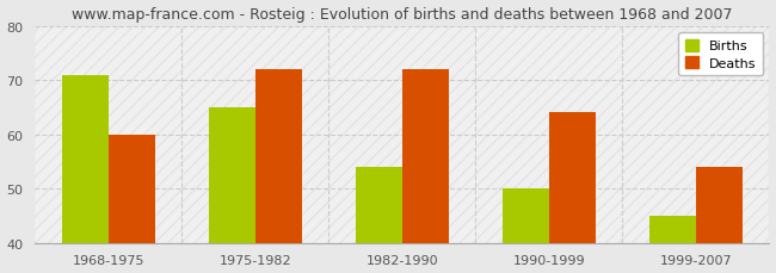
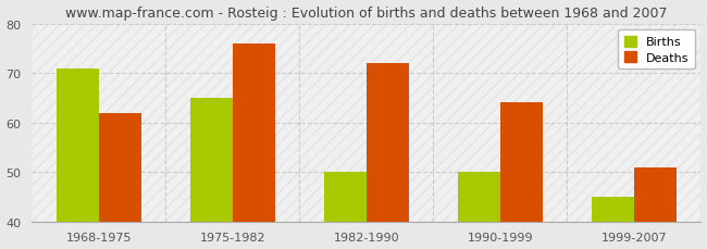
Deaths/1968-1975: 60 -> 62
Deaths/1975-1982: 72 -> 76
Births/1982-1990: 54 -> 50
Deaths/1999-2007: 54 -> 51
